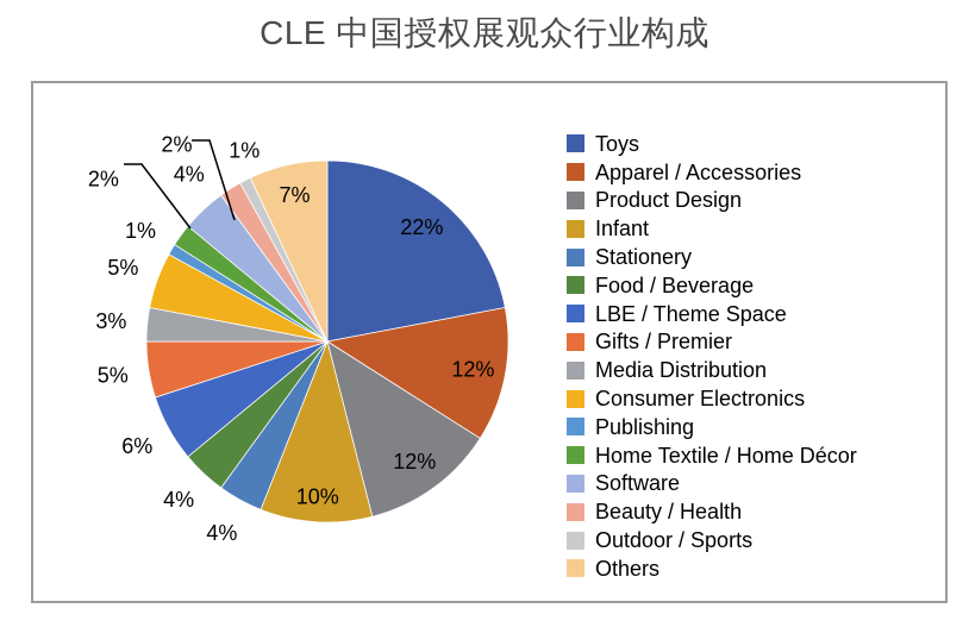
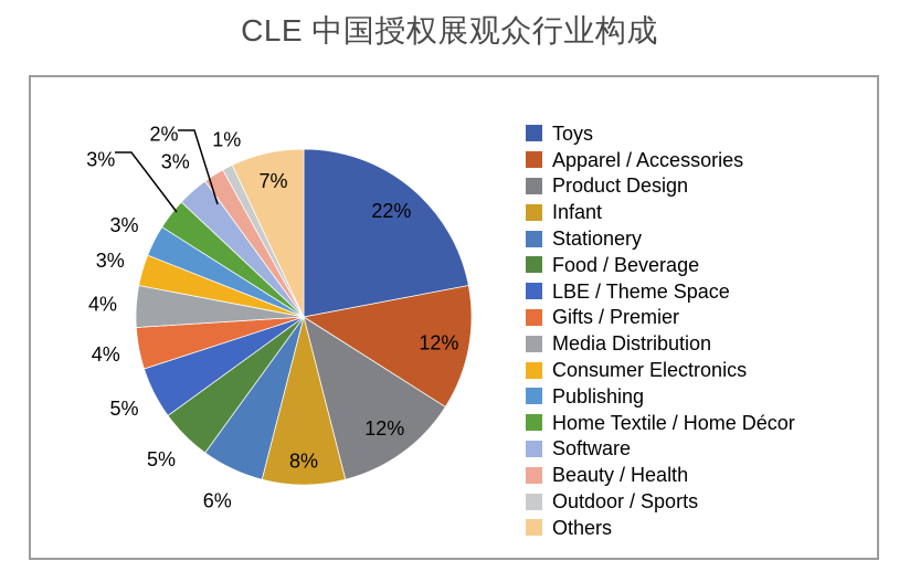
Infant: 10% -> 8%
Stationery: 4% -> 6%
Food / Beverage: 4% -> 5%
LBE / Theme Space: 6% -> 5%
Gifts / Premier: 5% -> 4%
Media Distribution: 3% -> 4%
Consumer Electronics: 5% -> 3%
Publishing: 1% -> 3%
Home Textile / Home Décor: 2% -> 3%
Software: 4% -> 3%
